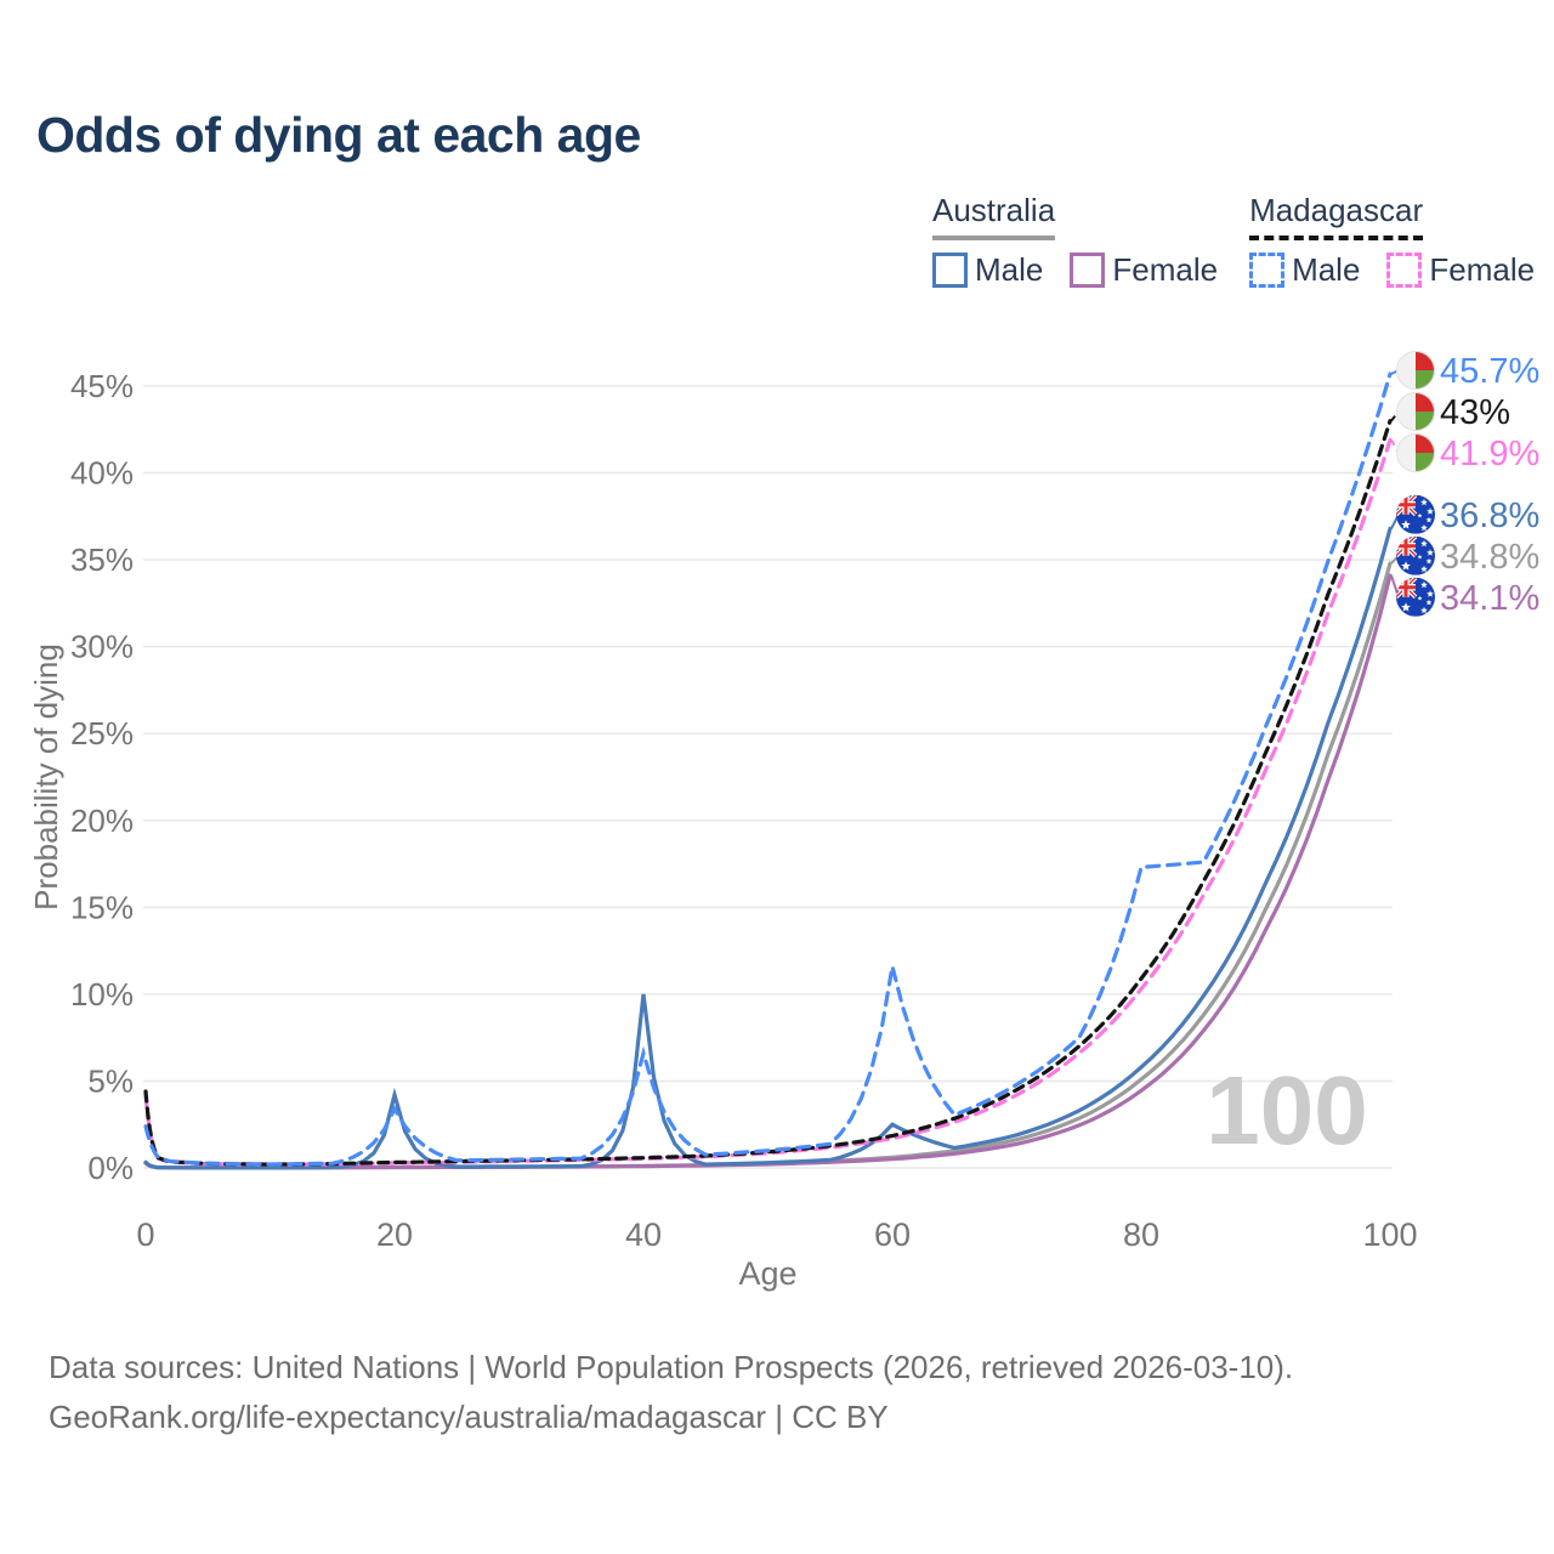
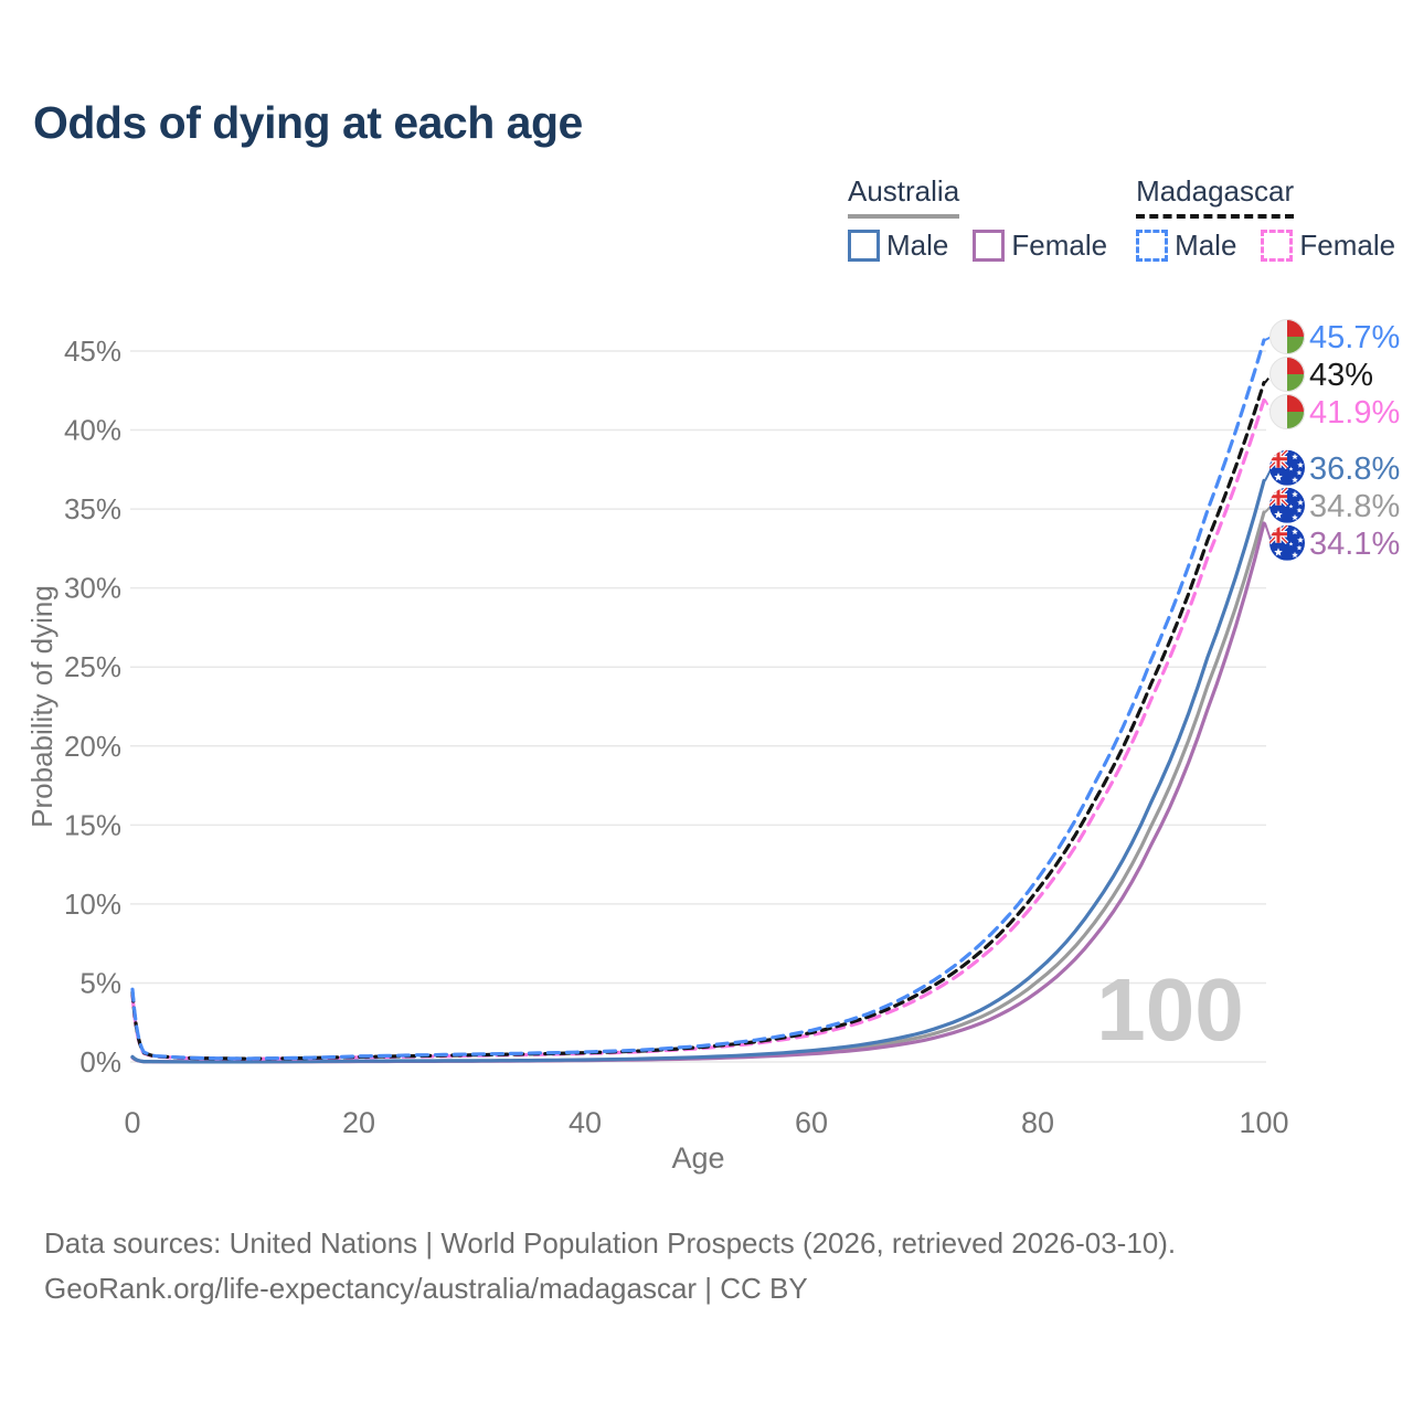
Madagascar Male/0: 2.4% -> 4.6%
Madagascar Male/20: 3.4% -> 0.4%
Australia Male/20: 4.2% -> 0.1%
Madagascar Male/40: 6.6% -> 0.6%
Australia Male/40: 10.0% -> 0.1%
Madagascar Male/60: 11.6% -> 2.0%
Australia Male/60: 2.5% -> 0.7%
Madagascar Male/80: 17.3% -> 11.6%
